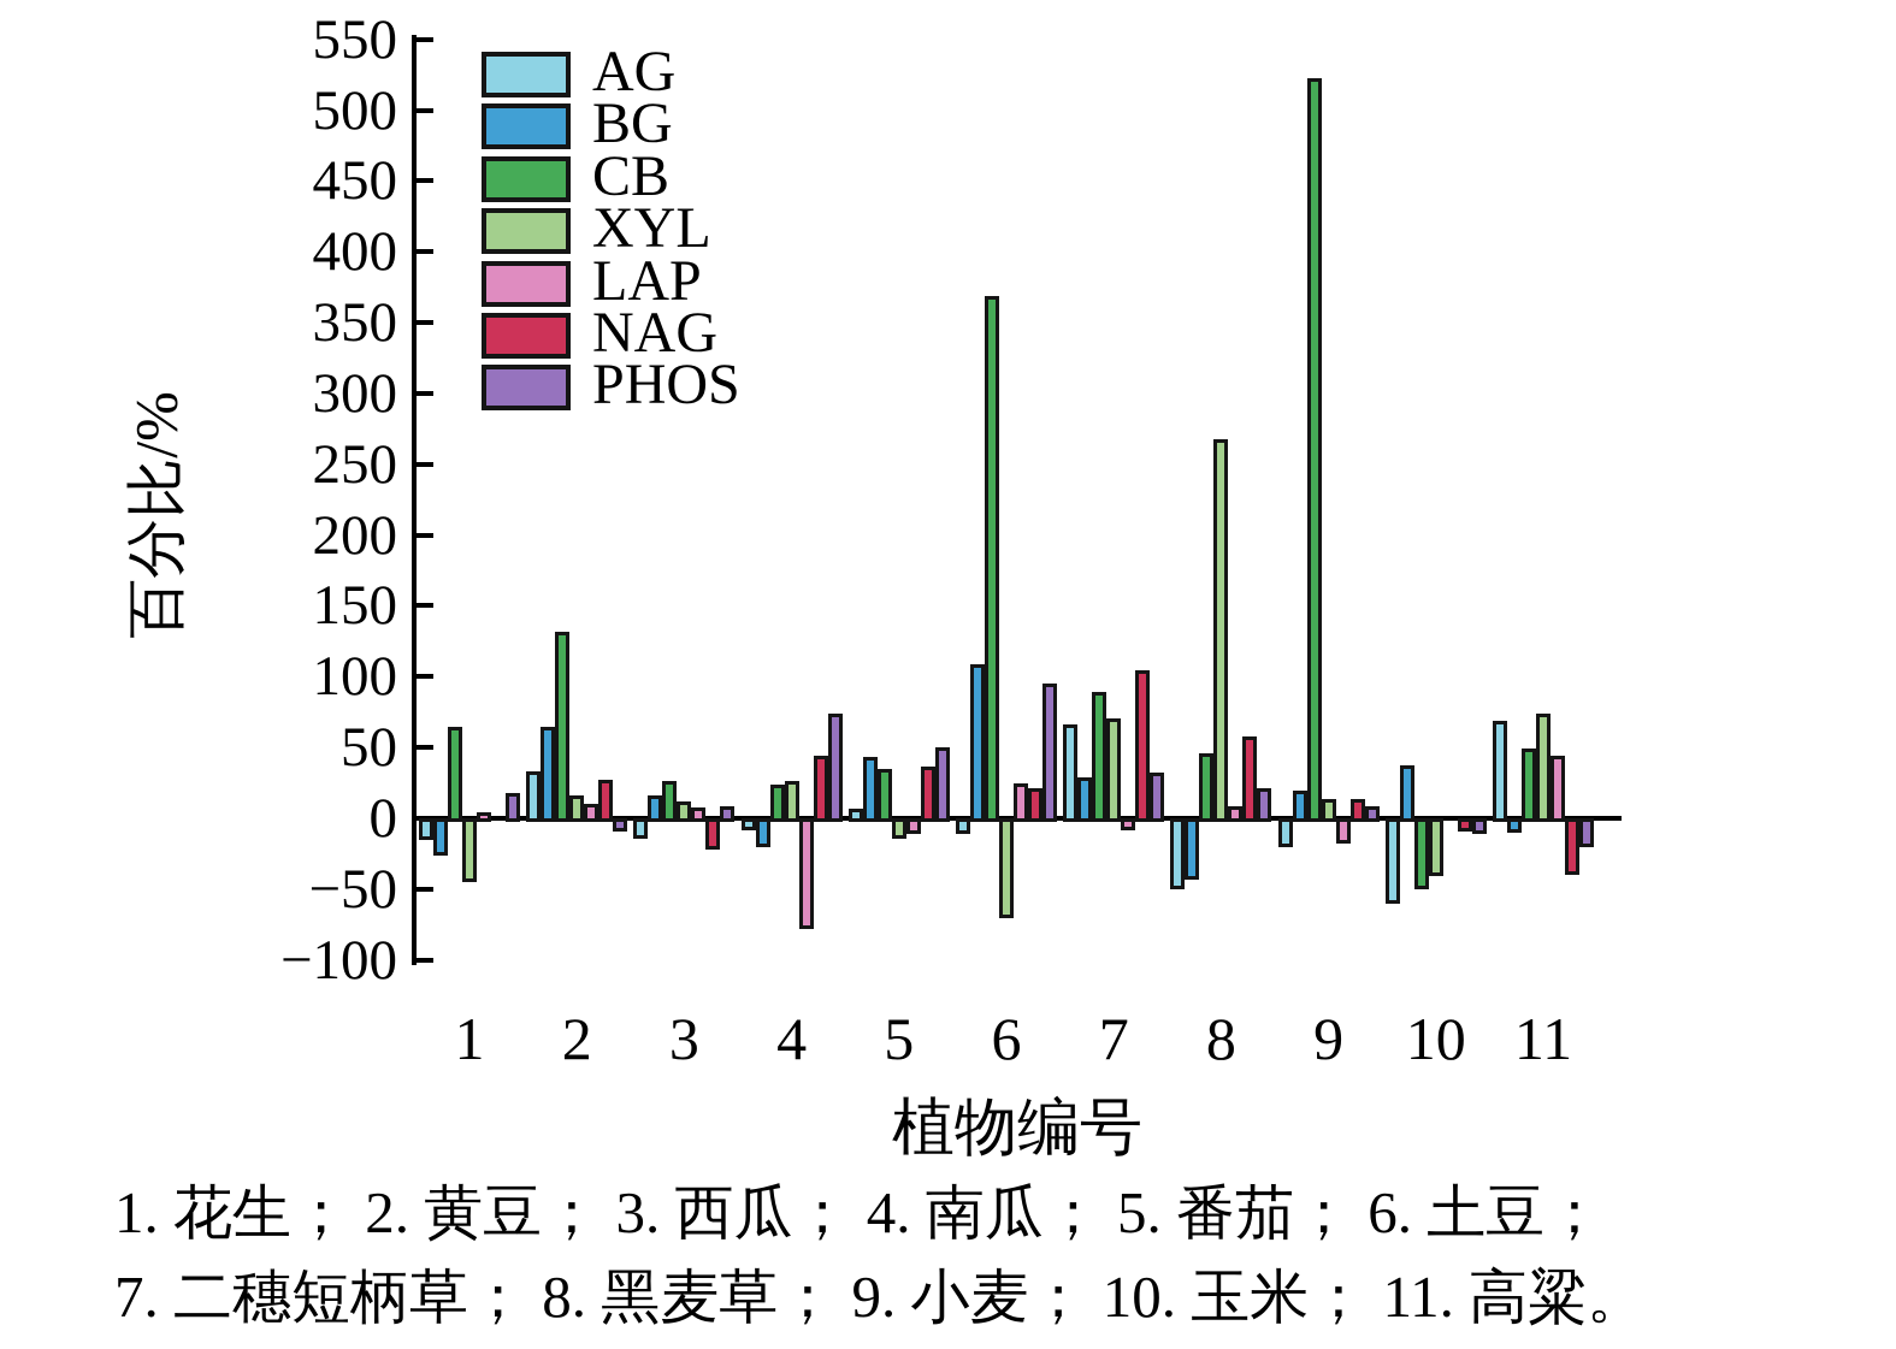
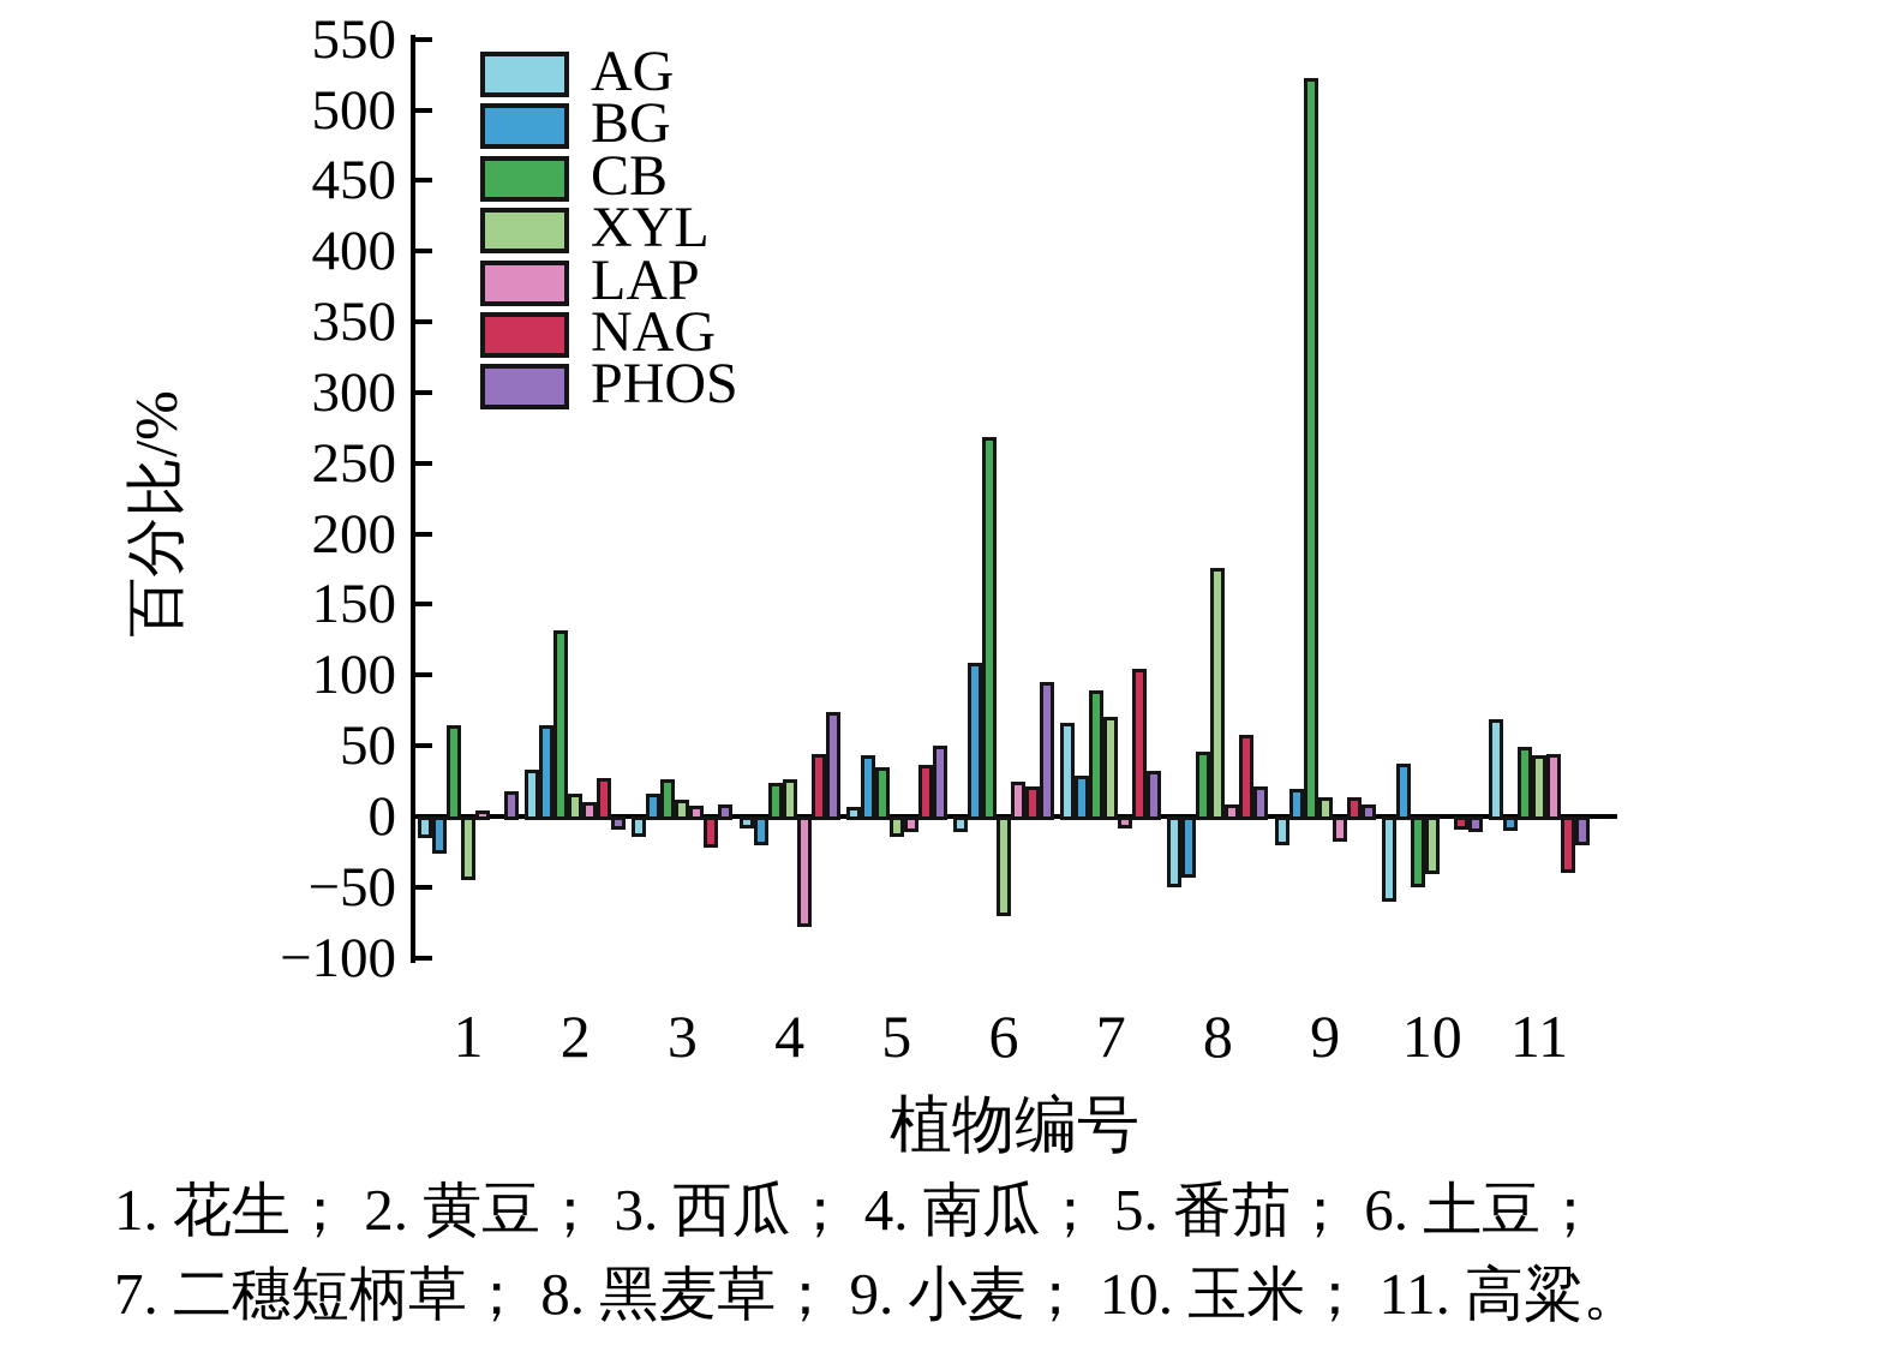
CB/6: 366 -> 266
XYL/8: 265 -> 173
XYL/11: 71 -> 41
